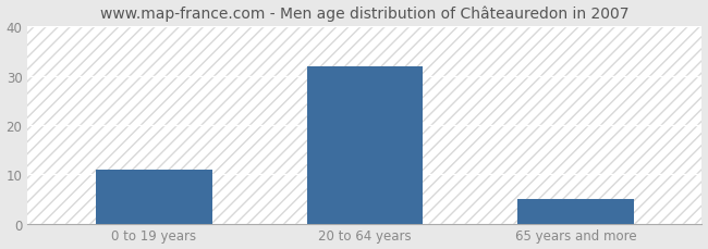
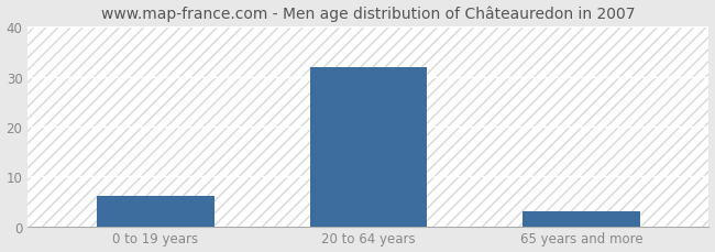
0 to 19 years: 11 -> 6
65 years and more: 5 -> 3
